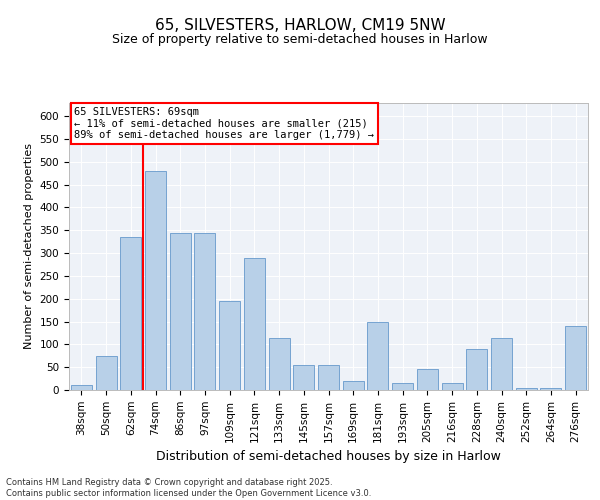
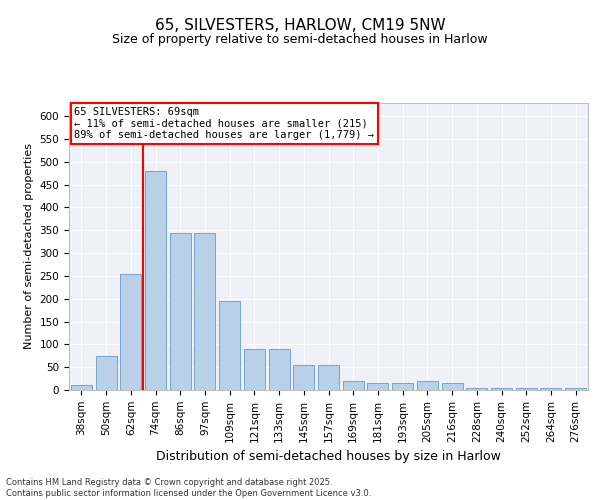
62sqm: 335 -> 255
121sqm: 290 -> 90
133sqm: 115 -> 90
181sqm: 150 -> 15
205sqm: 45 -> 20
228sqm: 90 -> 5
240sqm: 115 -> 5
276sqm: 140 -> 5
